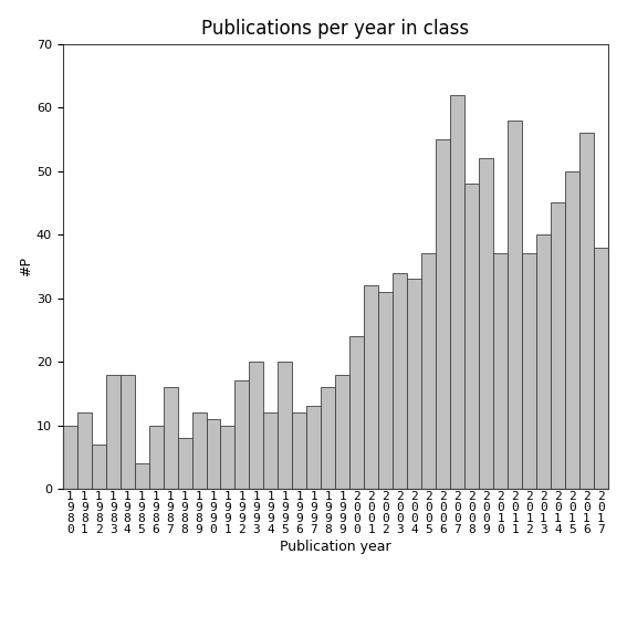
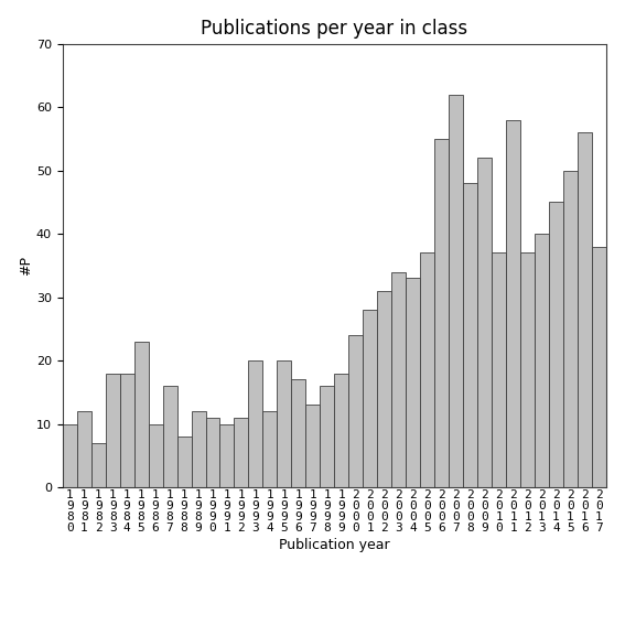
1 9 8 5: 4 -> 23
1 9 9 2: 17 -> 11
1 9 9 6: 12 -> 17
2 0 0 1: 32 -> 28
